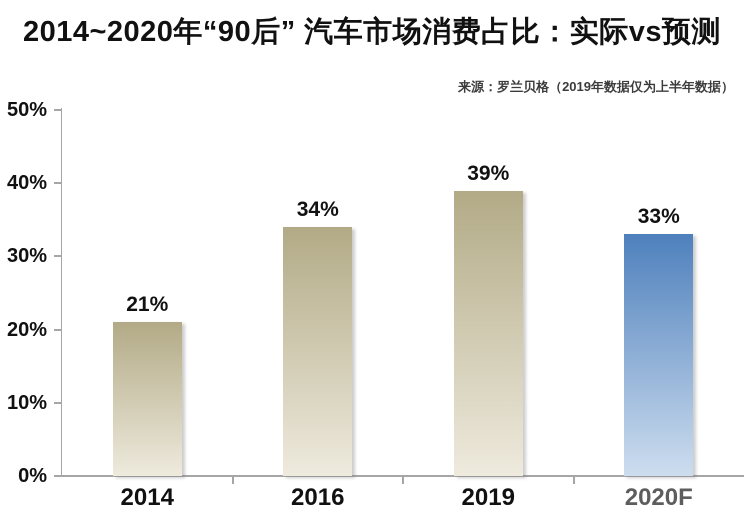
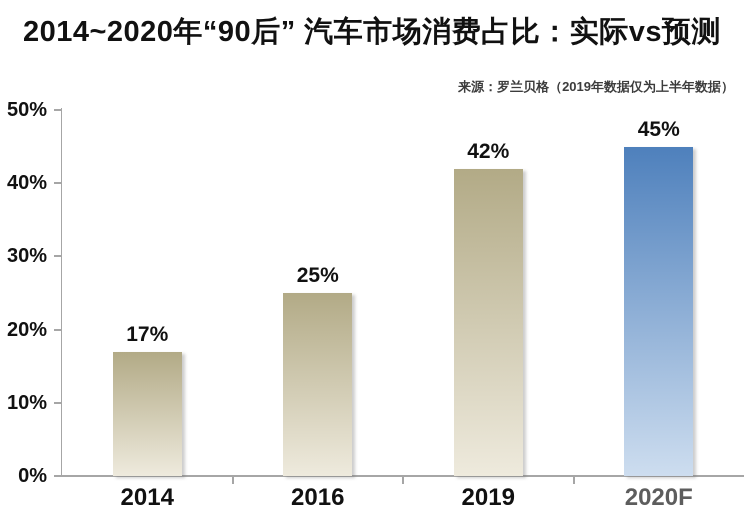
2014: 21% -> 17%
2016: 34% -> 25%
2019: 39% -> 42%
2020F: 33% -> 45%
